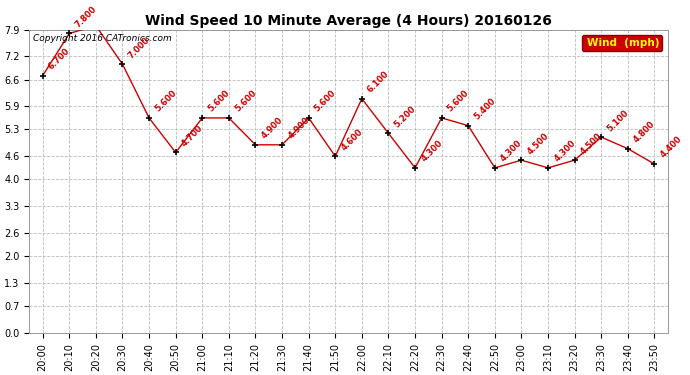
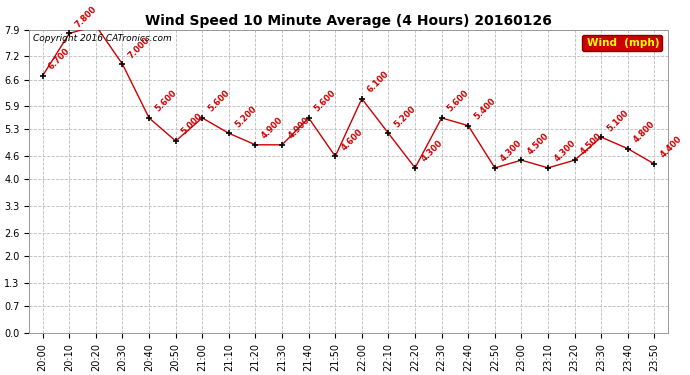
20:50: 4.700 -> 5.000
21:10: 5.600 -> 5.200
